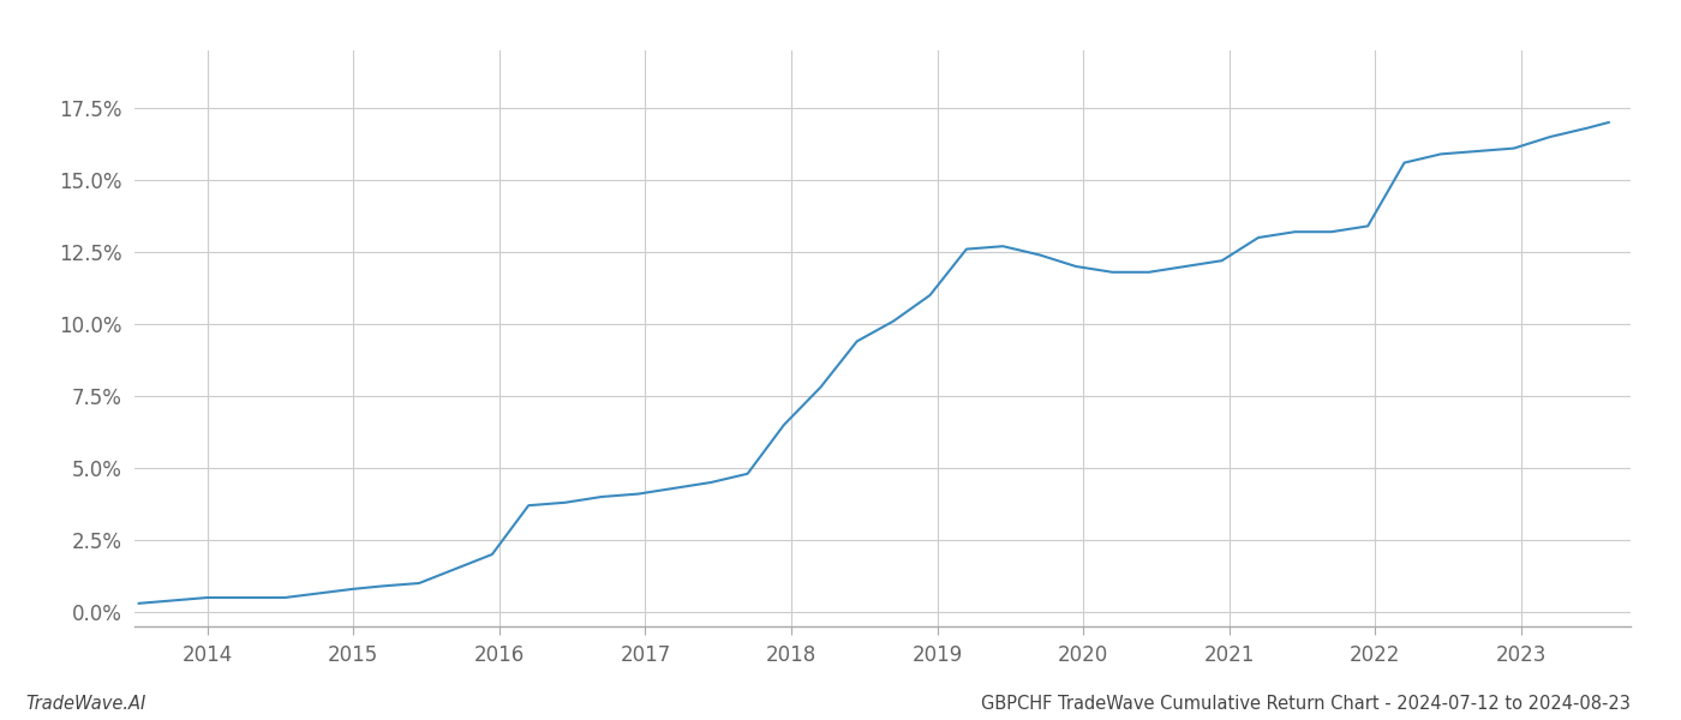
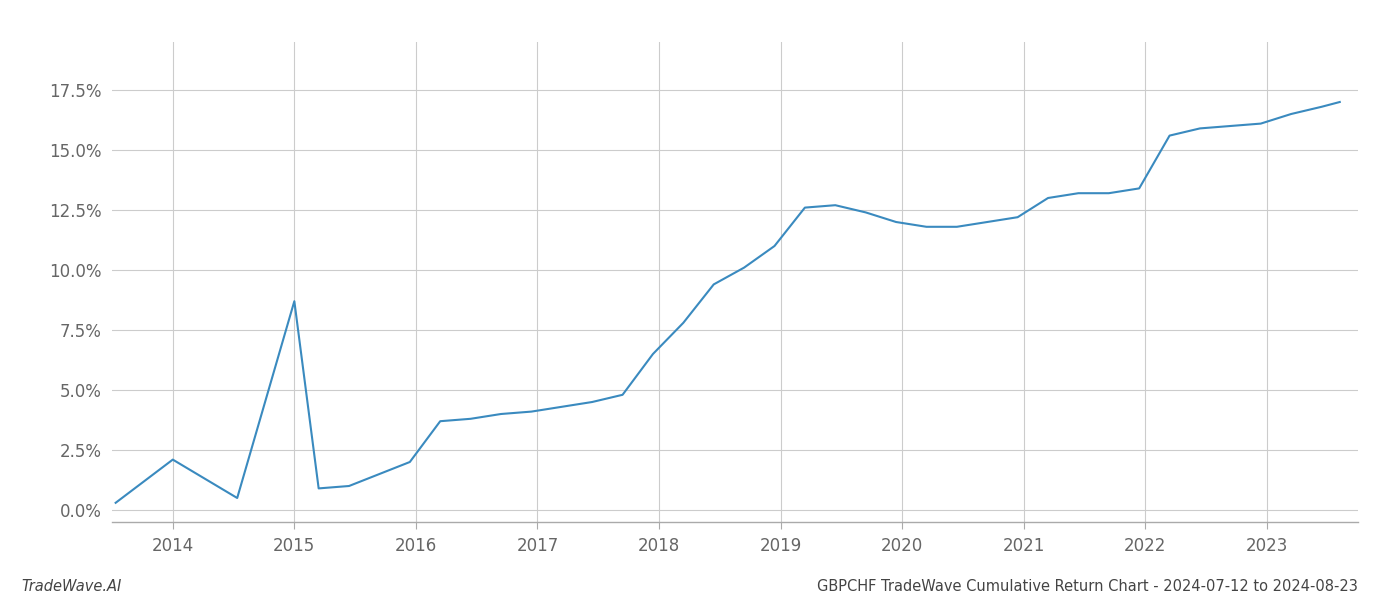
2014: 0.5% -> 2.1%
2015: 0.8% -> 8.7%
